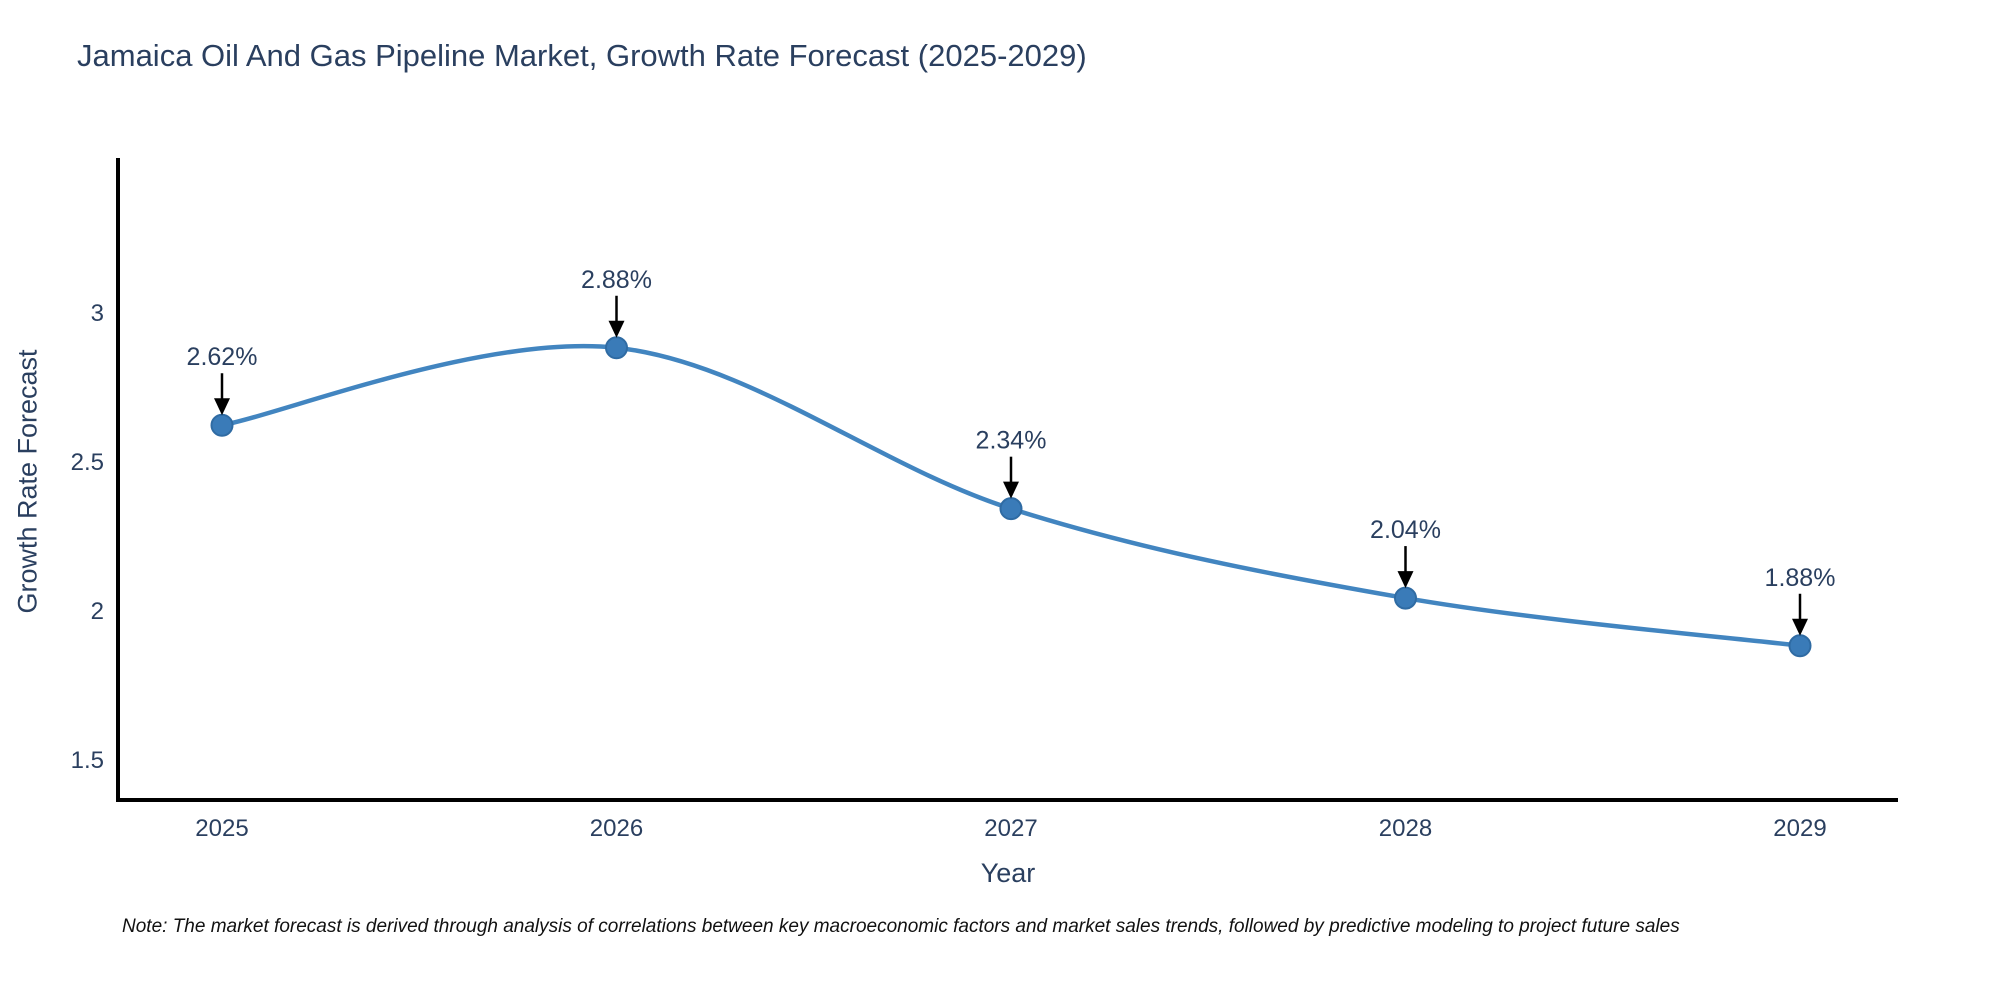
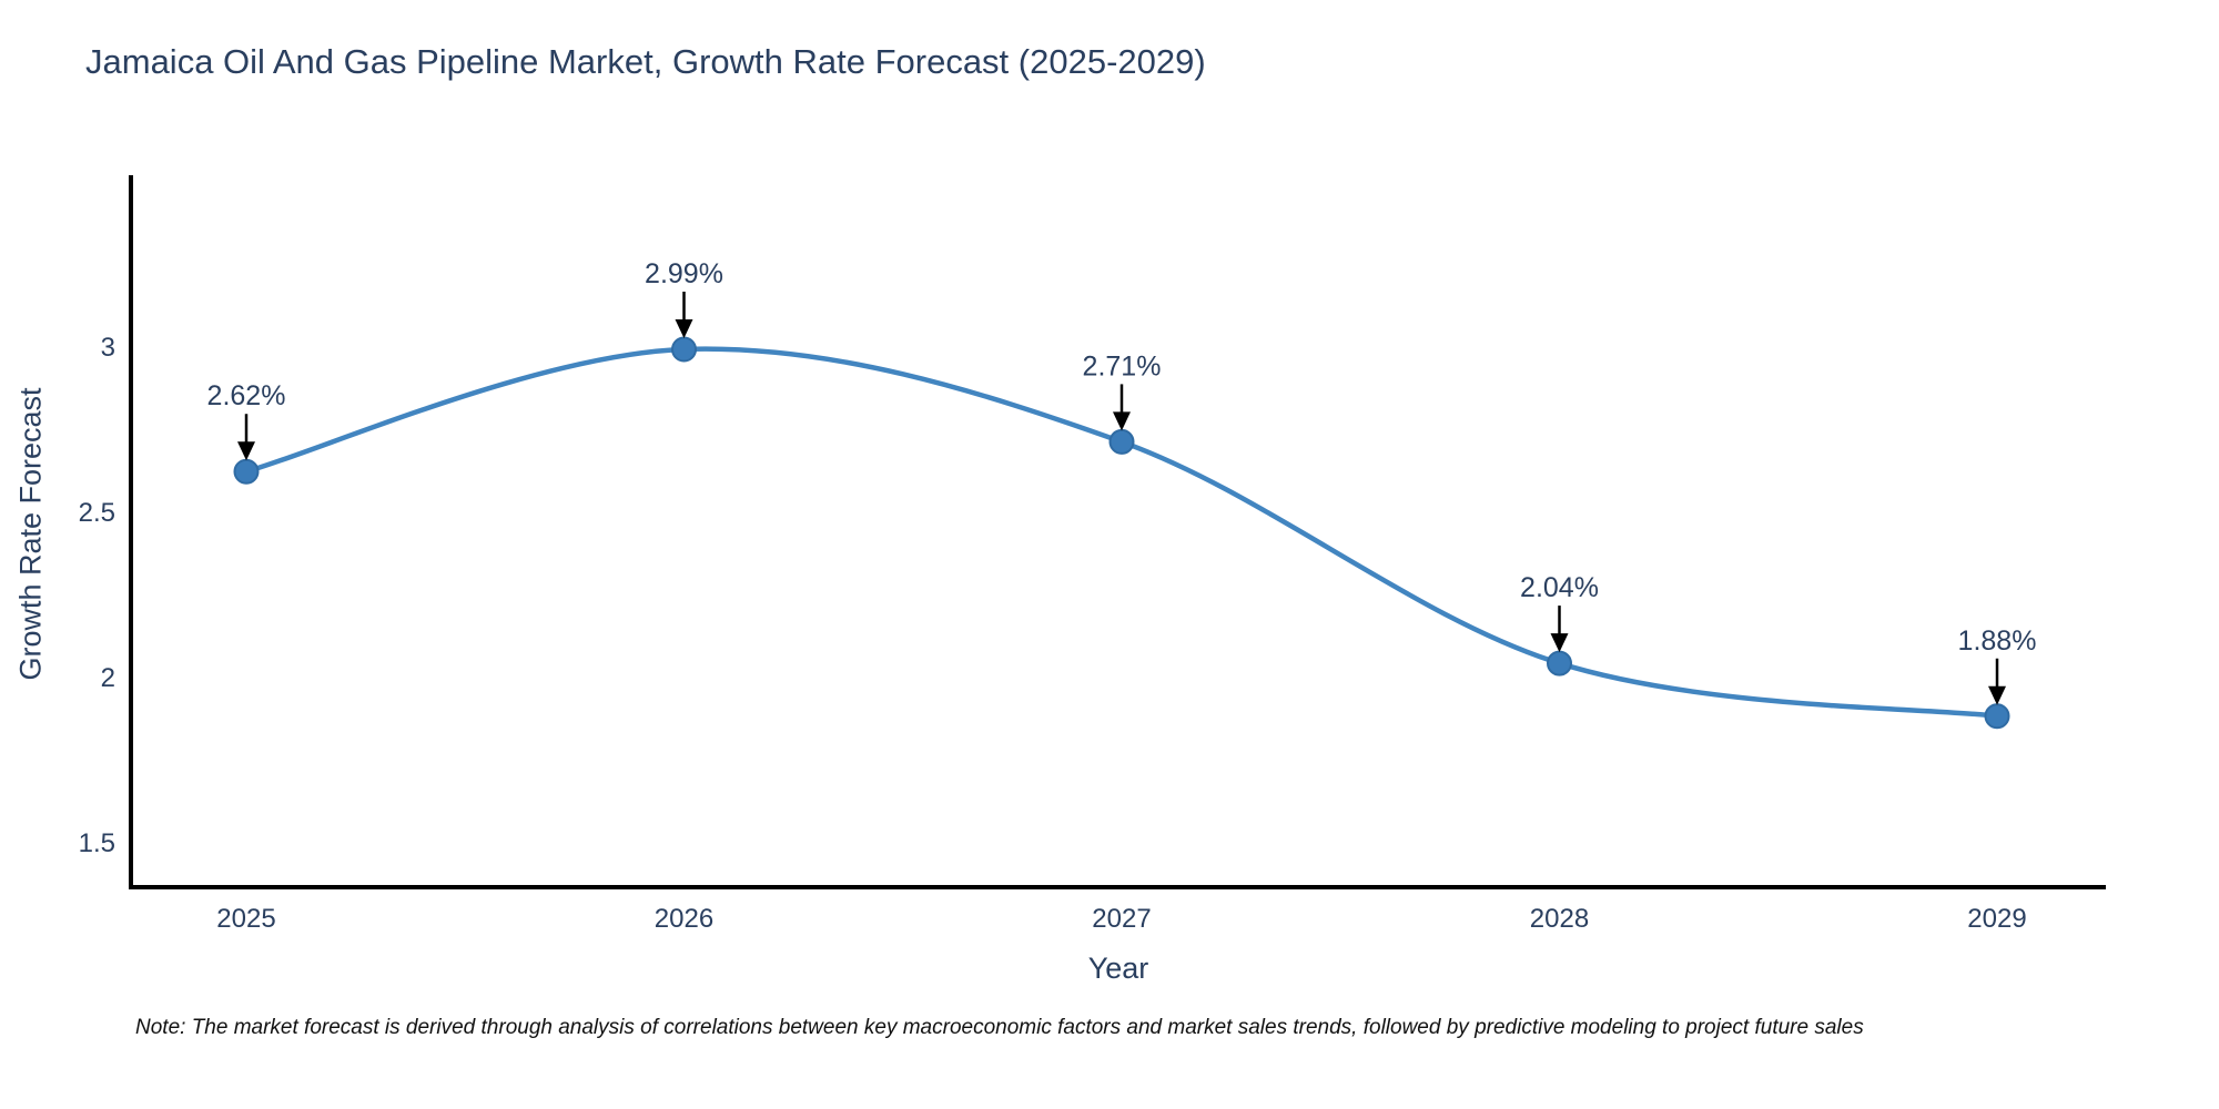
2026: 2.88% -> 2.99%
2027: 2.34% -> 2.71%
